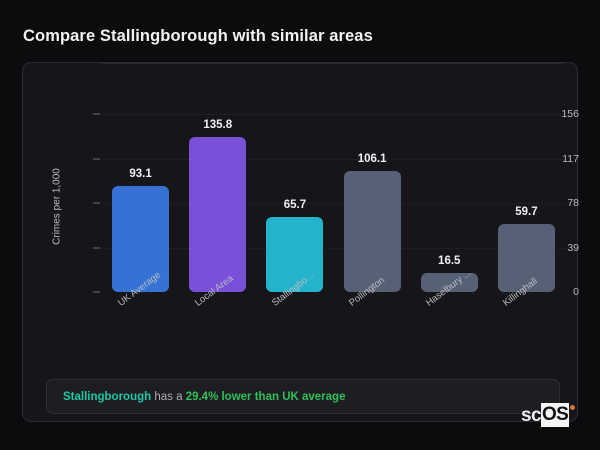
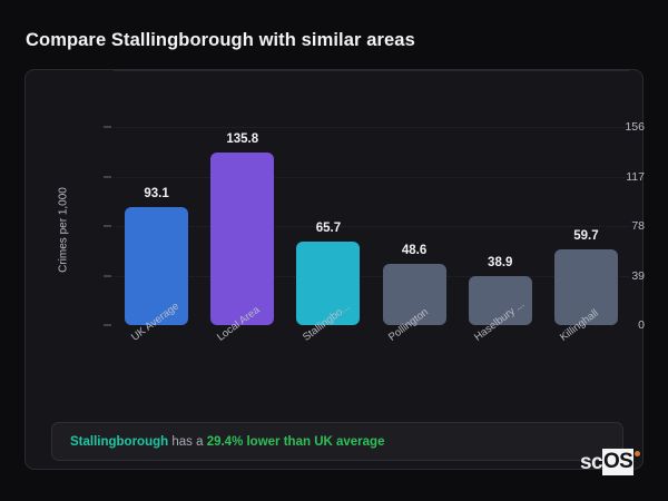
Pollington: 106.1 -> 48.6
Haselbury ...: 16.5 -> 38.9
